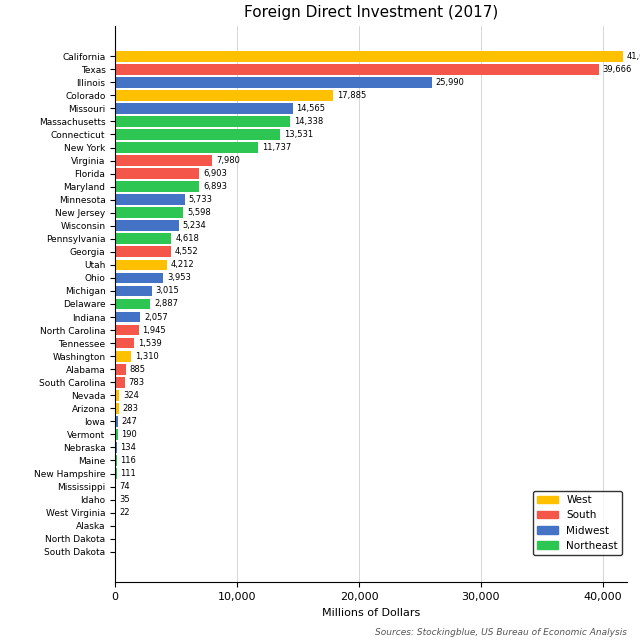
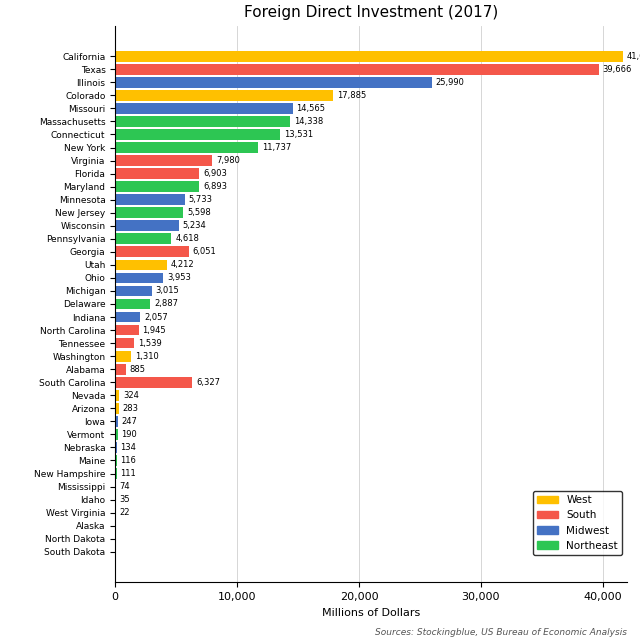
Georgia: 4,552 -> 6,051
South Carolina: 783 -> 6,327
